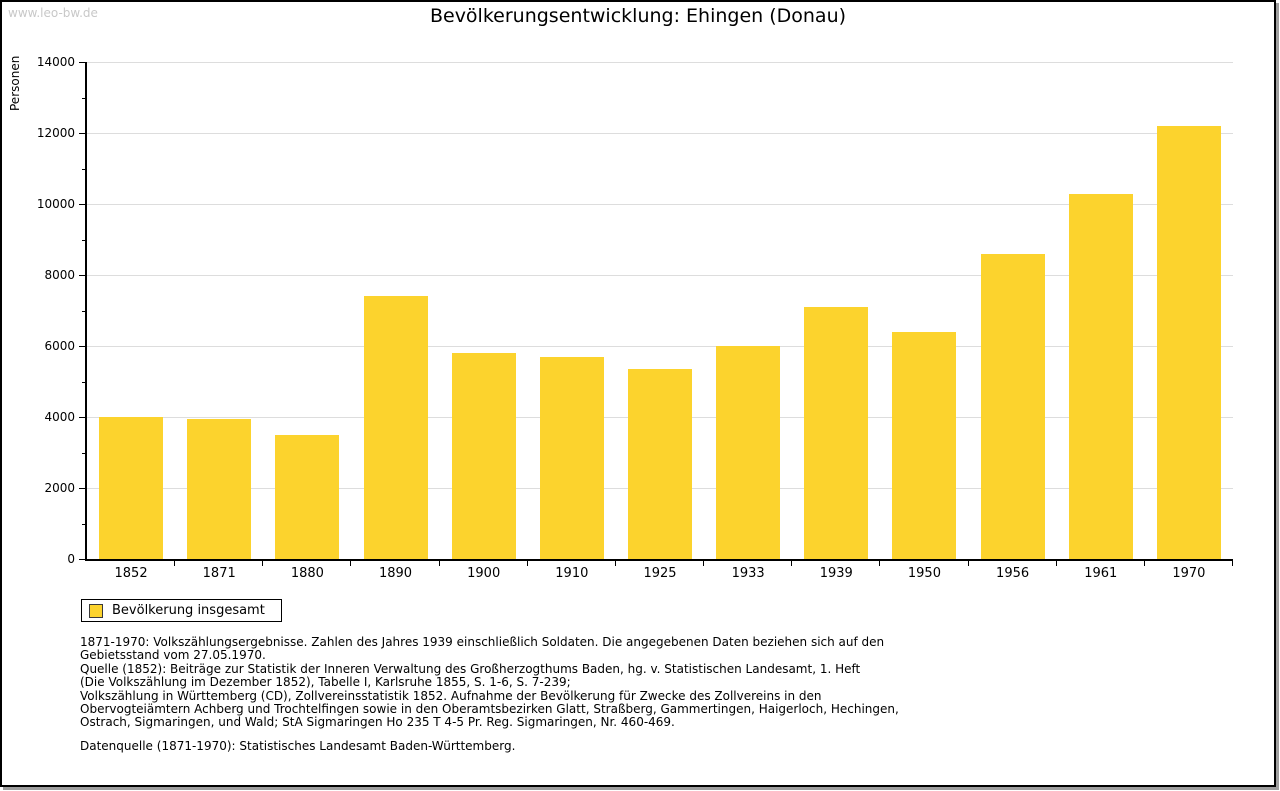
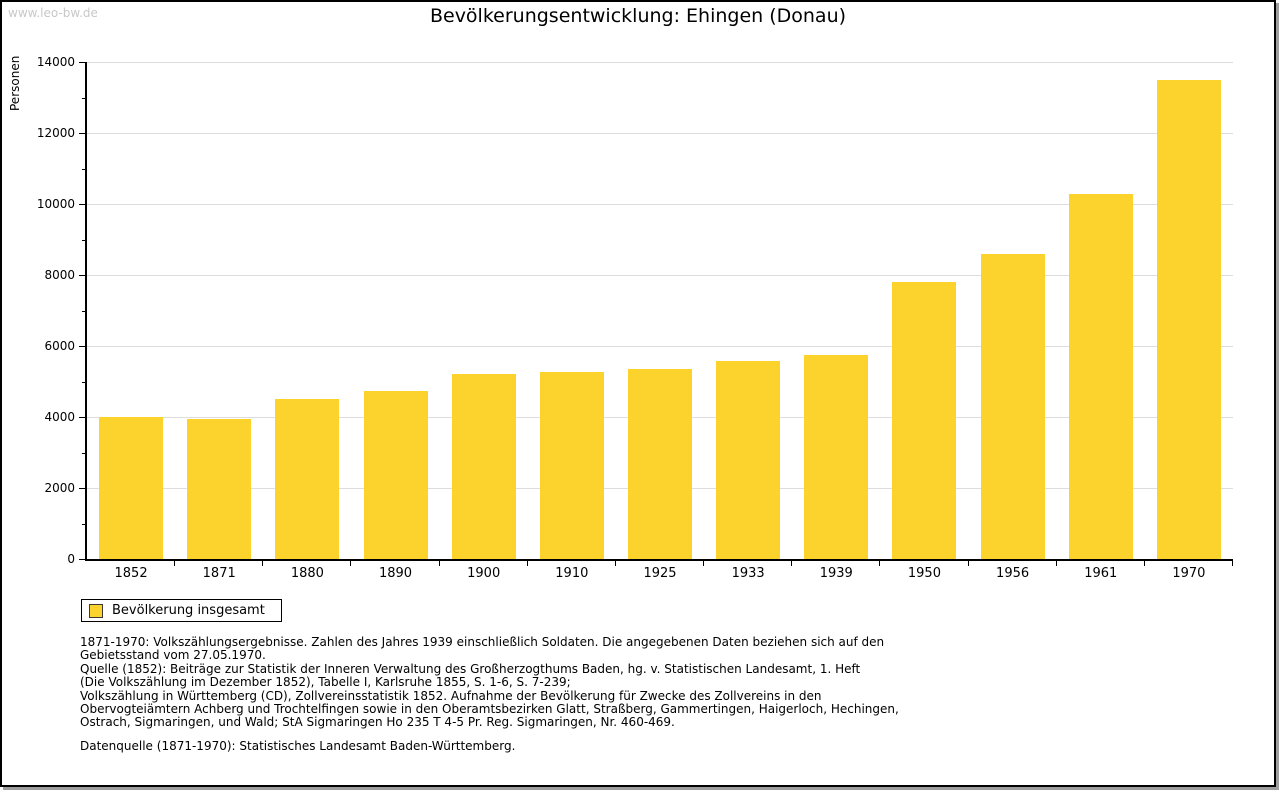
1880: 3500 -> 4500
1890: 7400 -> 4700
1900: 5800 -> 5200
1910: 5700 -> 5300
1933: 6000 -> 5600
1939: 7100 -> 5800
1950: 6400 -> 7800
1970: 12200 -> 13500
